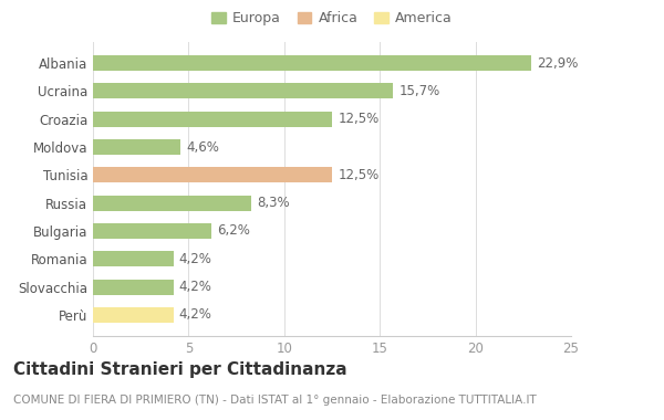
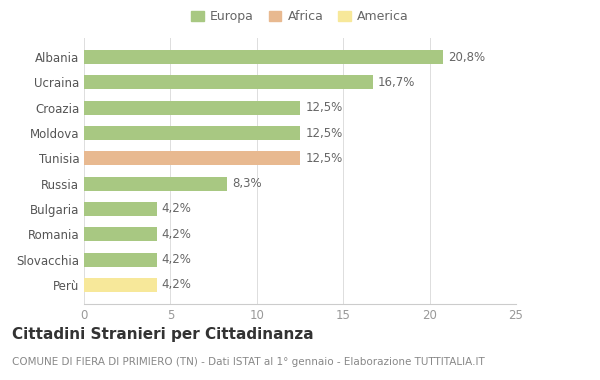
Albania: 22,9% -> 20,8%
Ucraina: 15,7% -> 16,7%
Moldova: 4,6% -> 12,5%
Bulgaria: 6,2% -> 4,2%
